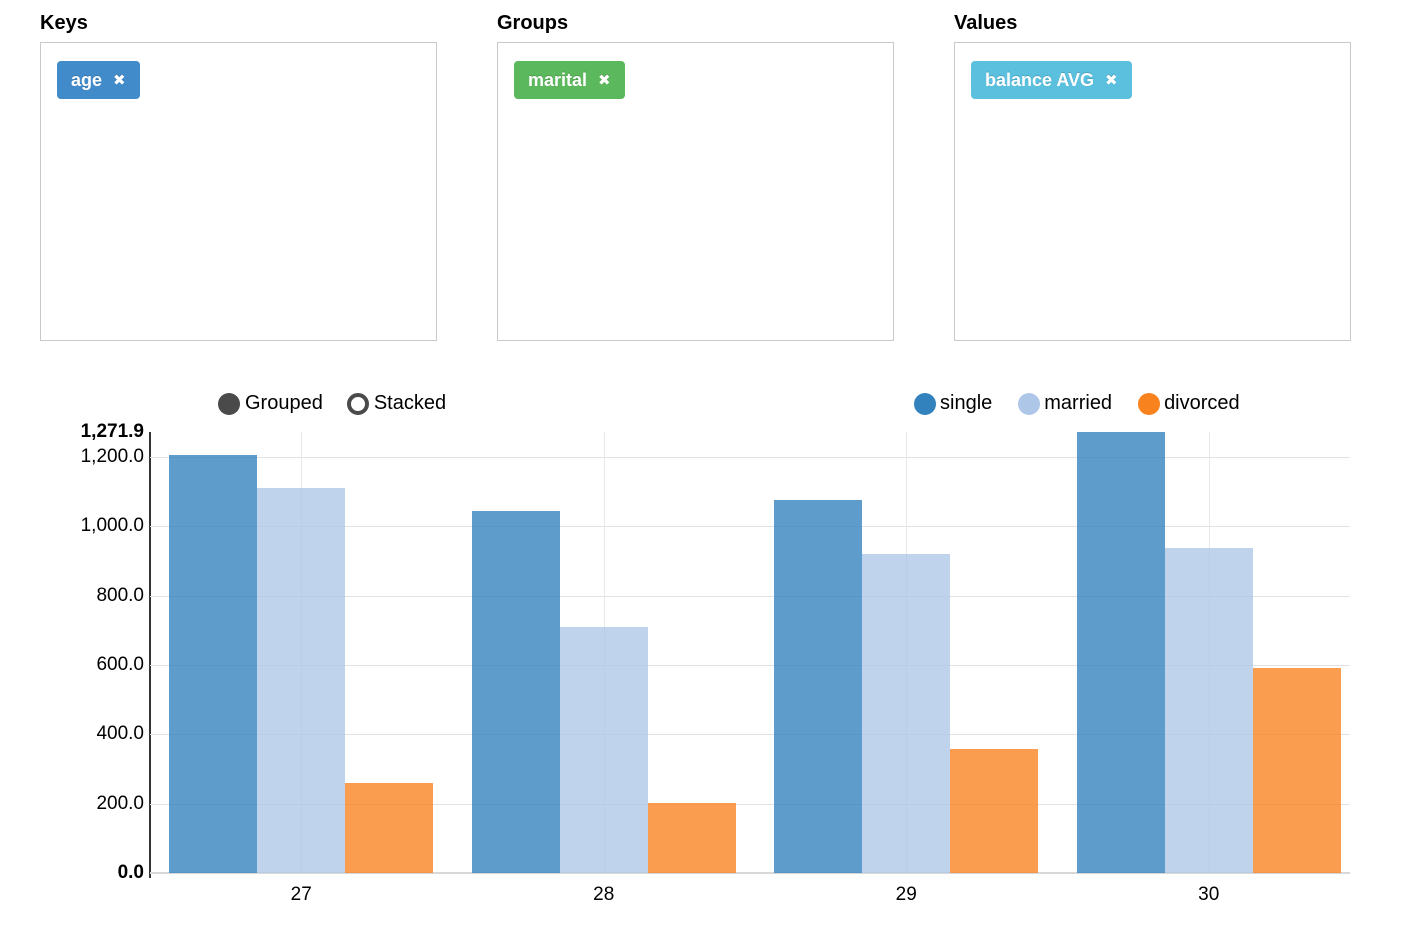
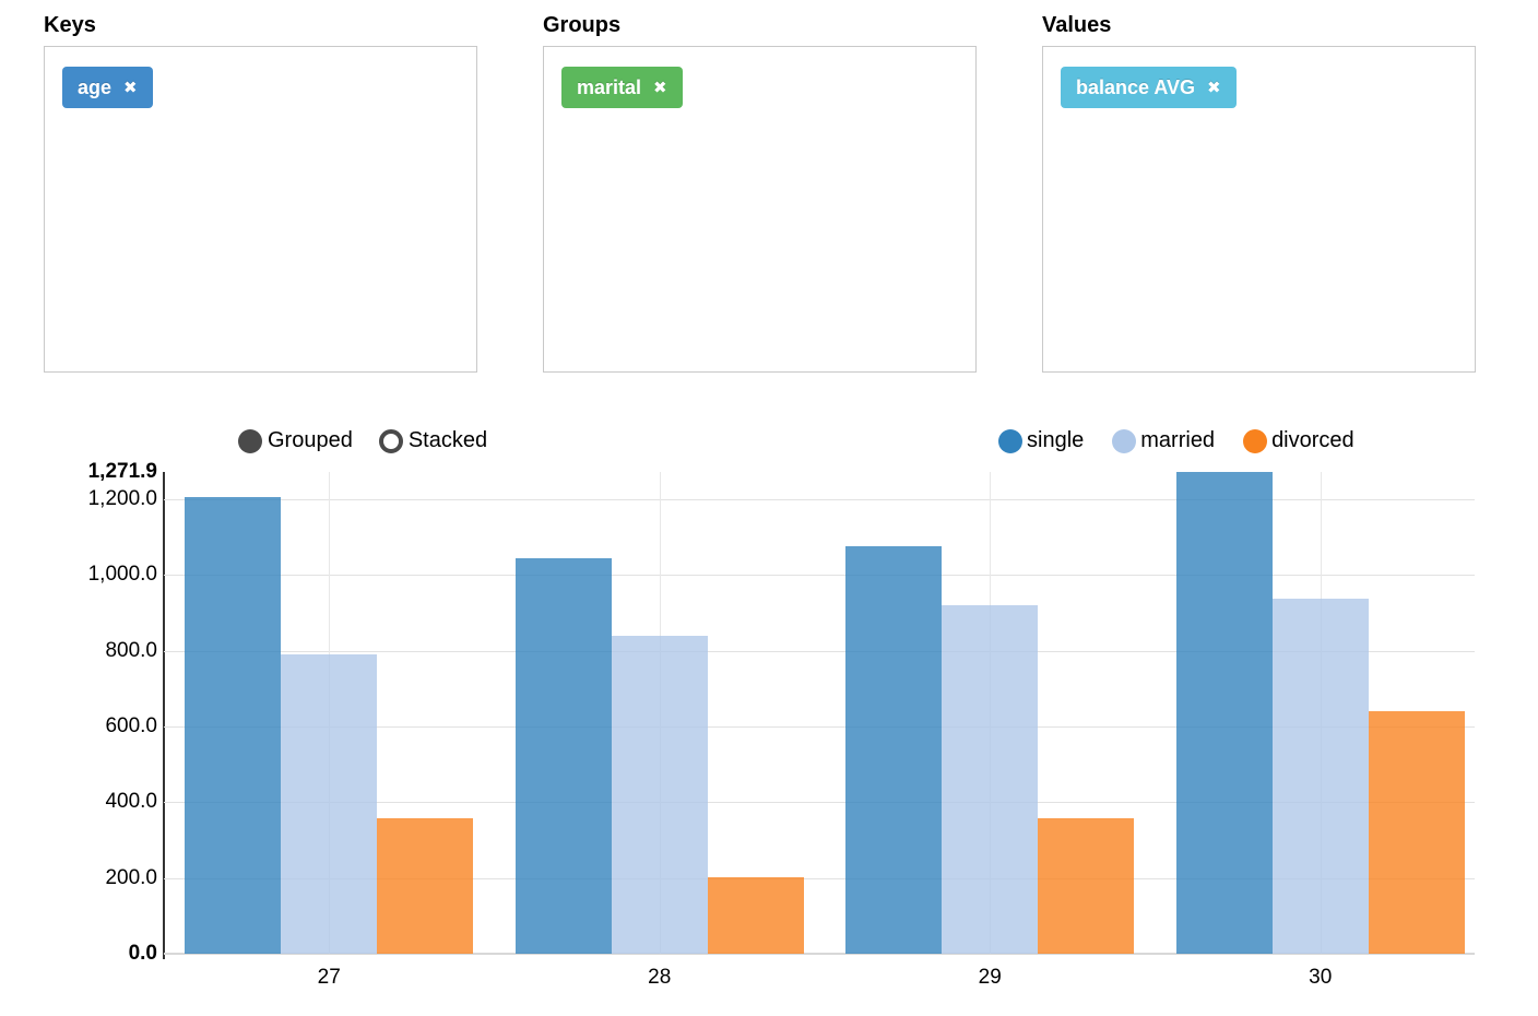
married/27: 1110 -> 790
divorced/27: 260 -> 360
married/28: 710 -> 840
divorced/30: 590 -> 640
